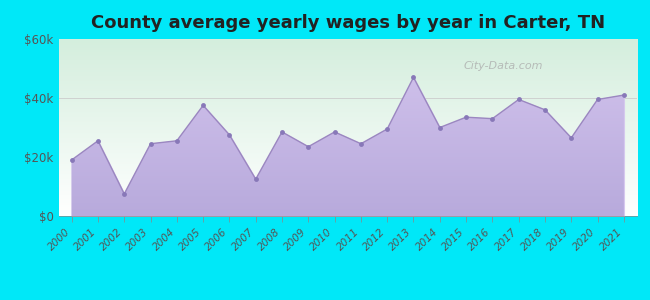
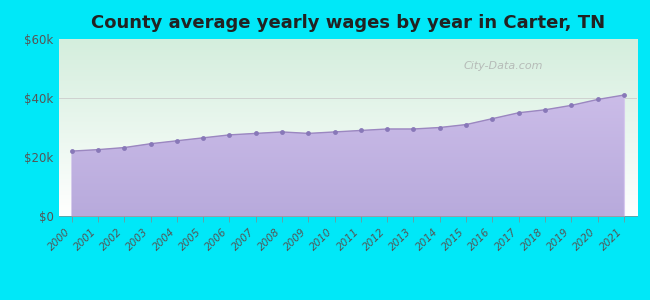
2000: $19.0k -> $22.0k
2001: $25.5k -> $22.5k
2002: $7.5k -> $23.2k
2005: $37.5k -> $26.5k
2007: $12.5k -> $28.0k
2009: $23.5k -> $28.0k
2011: $24.5k -> $29.0k
2013: $47.0k -> $29.5k
2015: $33.5k -> $31.0k
2017: $39.5k -> $35.0k
2019: $26.5k -> $37.5k
